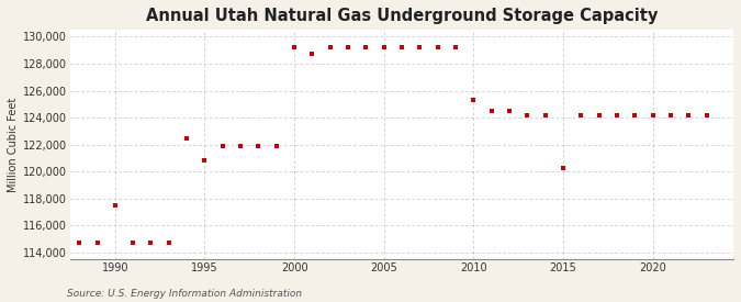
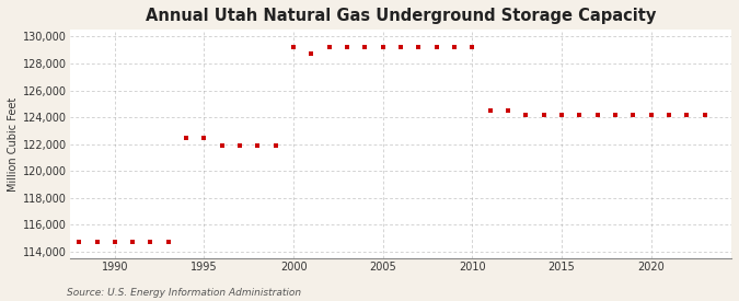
1990: 117,500 -> 114,700
1995: 120,800 -> 122,500
2010: 125,300 -> 129,200
2015: 120,300 -> 124,200
